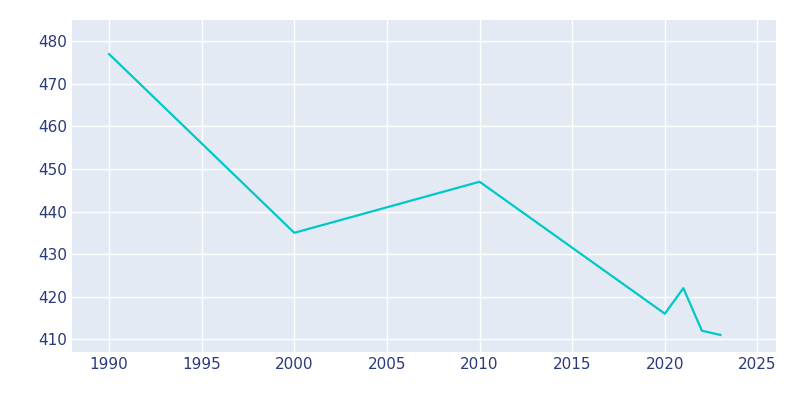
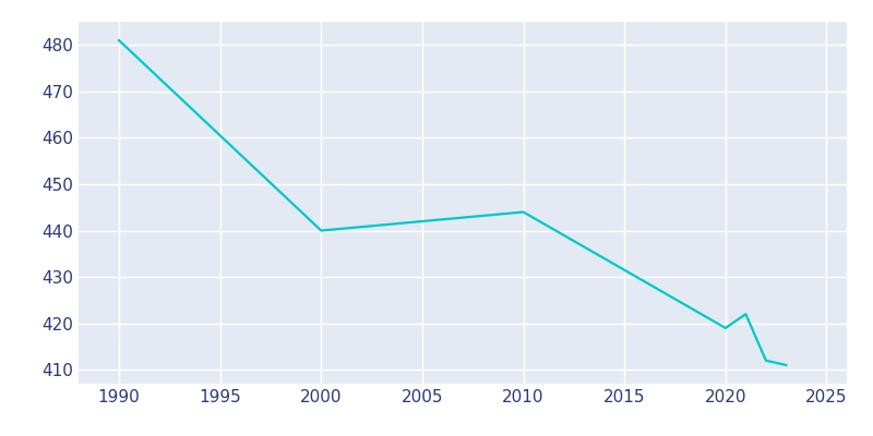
1990: 477 -> 481
2000: 435 -> 440
2010: 447 -> 444
2020: 416 -> 419
